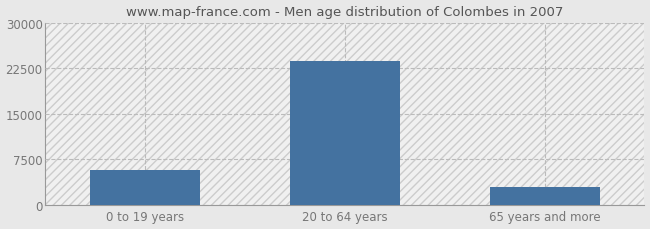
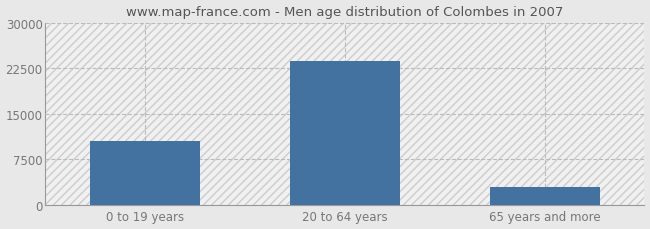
0 to 19 years: 5800 -> 10500
